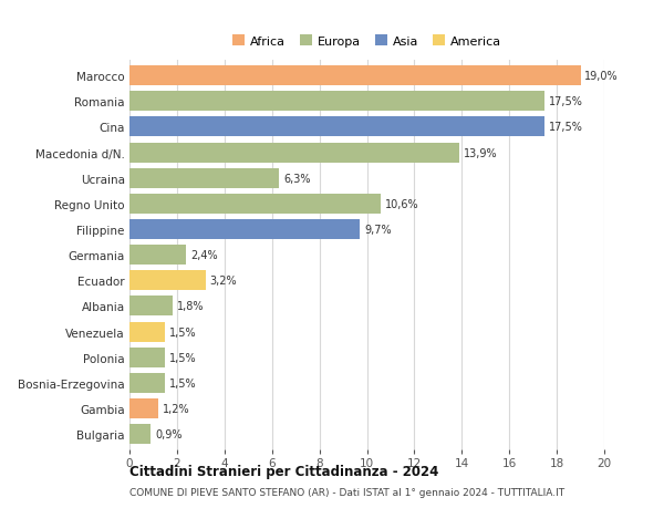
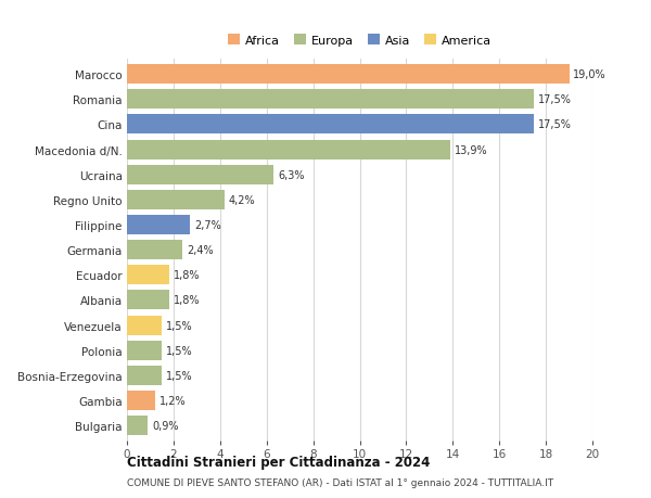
Regno Unito: 10,6% -> 4,2%
Filippine: 9,7% -> 2,7%
Ecuador: 3,2% -> 1,8%
